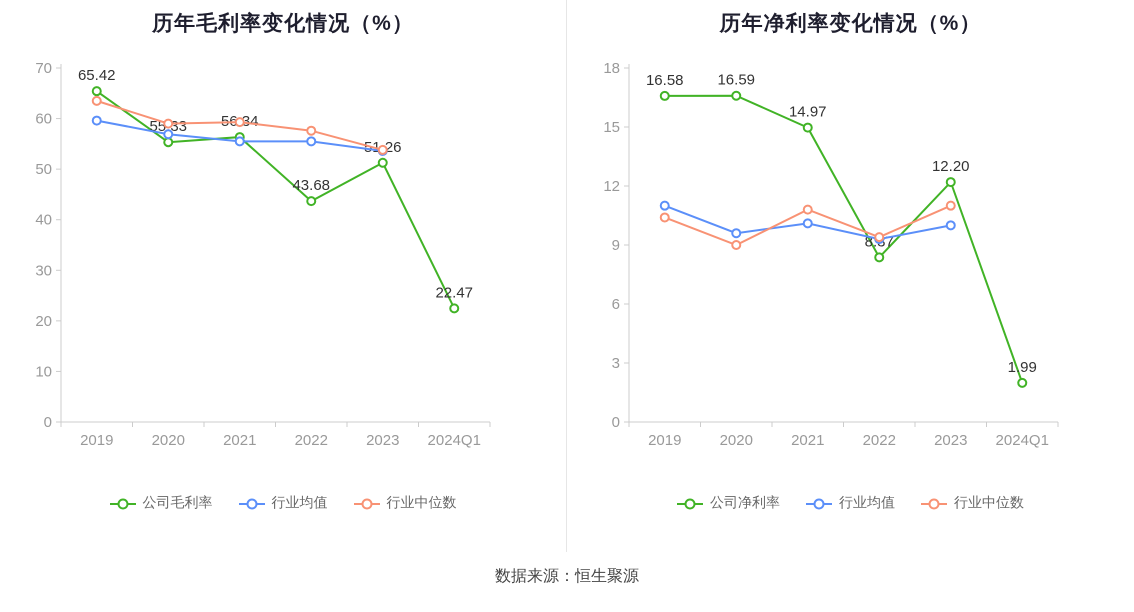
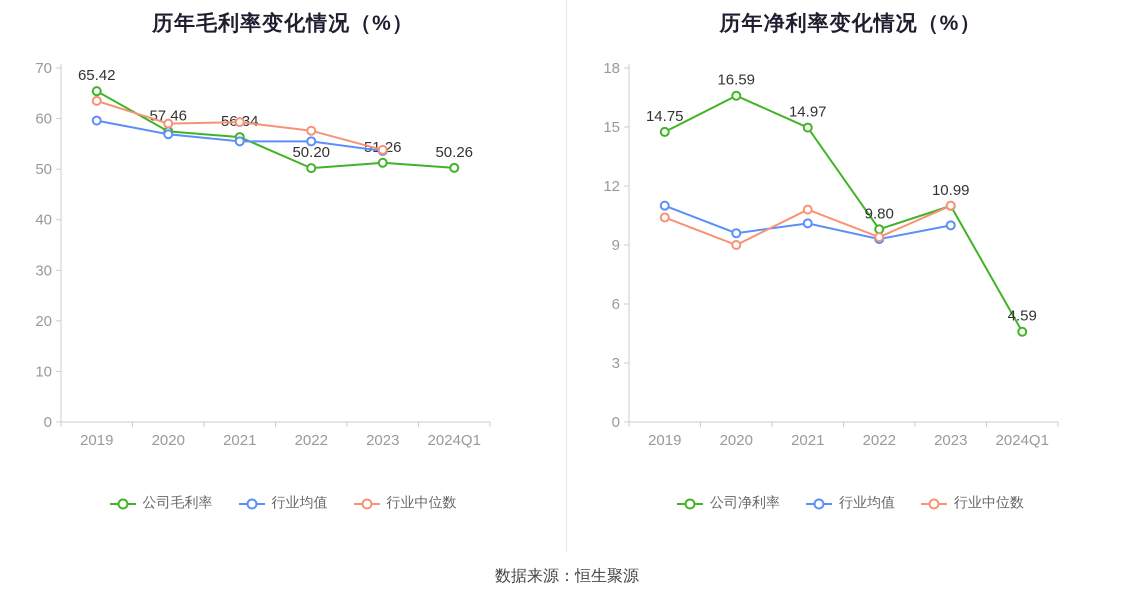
历年毛利率变化情况（%）/公司毛利率/2020: 55.33 -> 57.46
历年毛利率变化情况（%）/公司毛利率/2022: 43.68 -> 50.20
历年毛利率变化情况（%）/公司毛利率/2024Q1: 22.47 -> 50.26
历年净利率变化情况（%）/公司净利率/2019: 16.58 -> 14.75
历年净利率变化情况（%）/公司净利率/2022: 8.37 -> 9.80
历年净利率变化情况（%）/公司净利率/2023: 12.20 -> 10.99
历年净利率变化情况（%）/公司净利率/2024Q1: 1.99 -> 4.59
